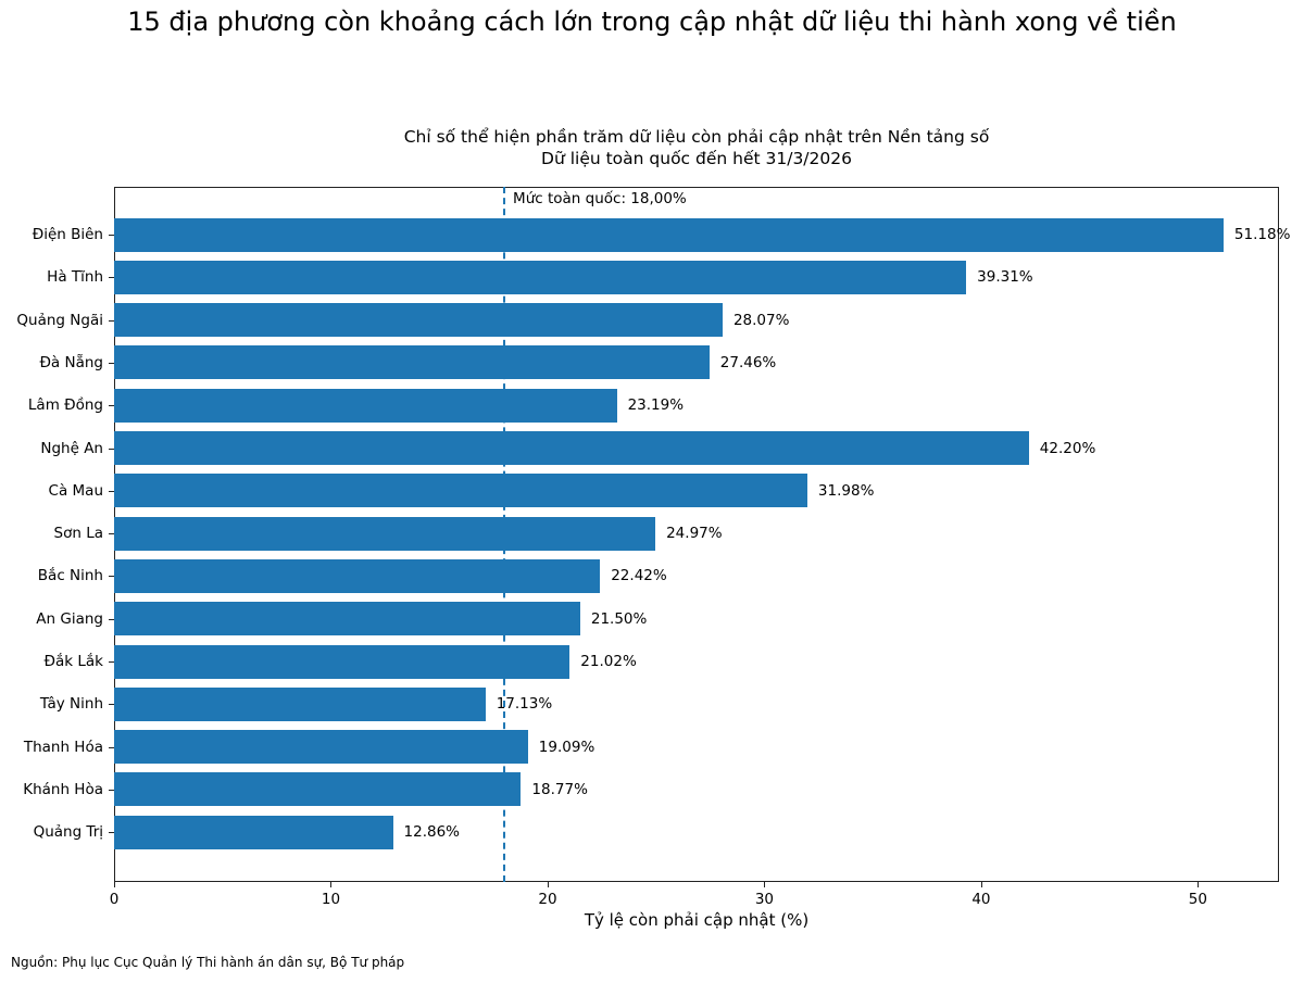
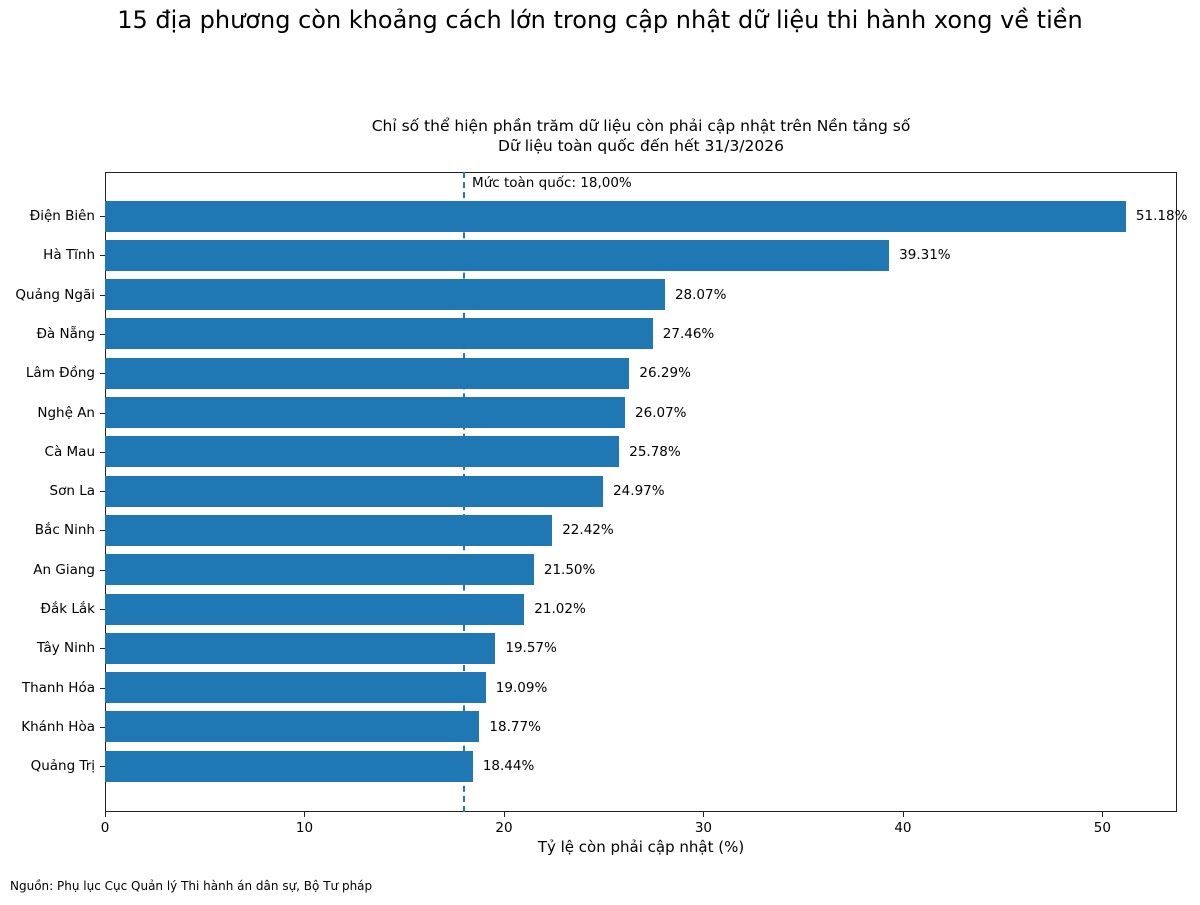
Lâm Đồng: 23.19% -> 26.29%
Nghệ An: 42.20% -> 26.07%
Cà Mau: 31.98% -> 25.78%
Tây Ninh: 17.13% -> 19.57%
Quảng Trị: 12.86% -> 18.44%
